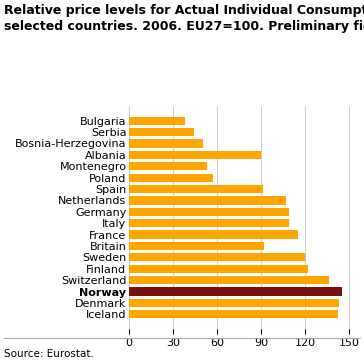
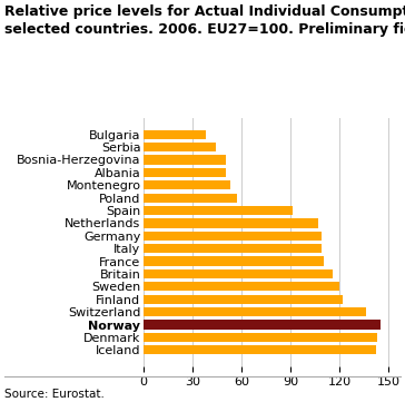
Albania: 90 -> 50
France: 115 -> 110
Britain: 92 -> 116
